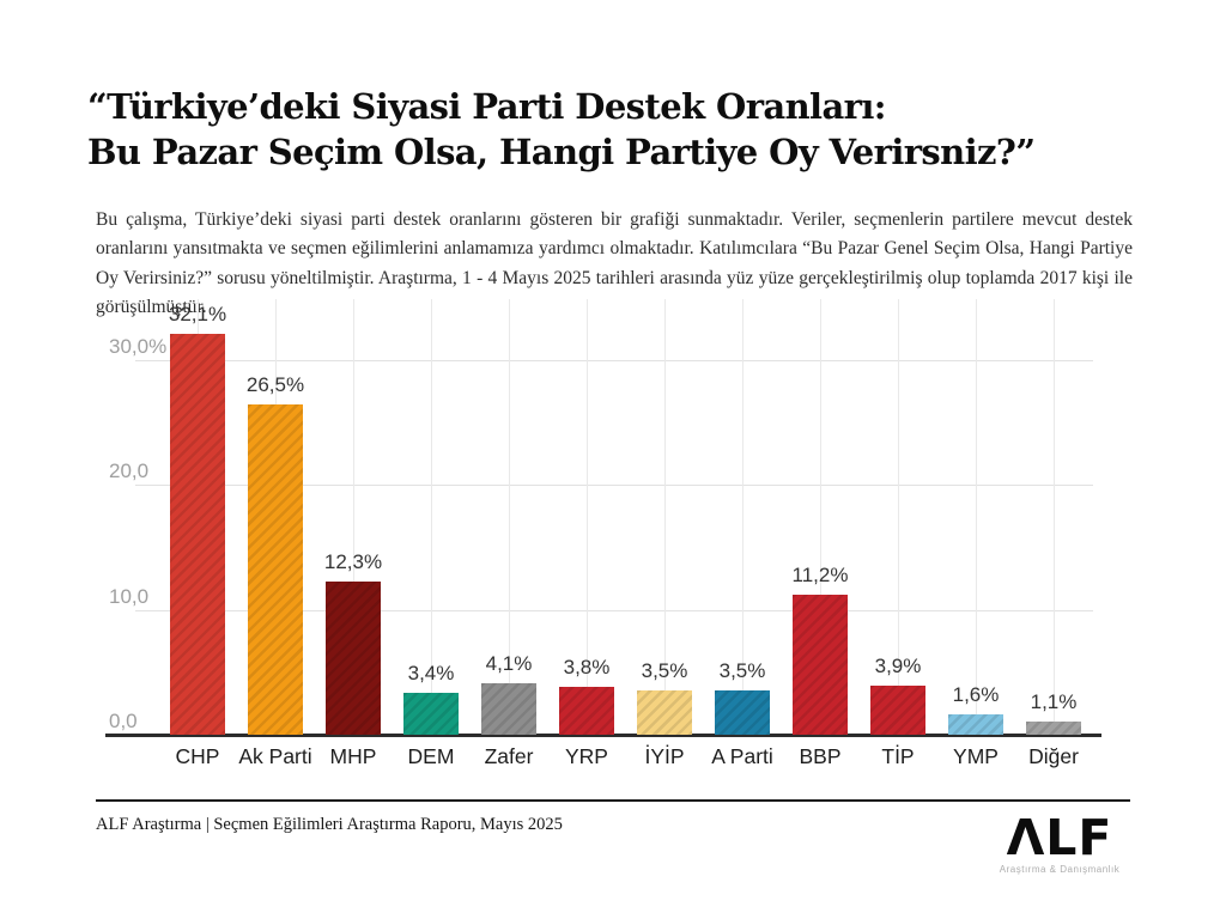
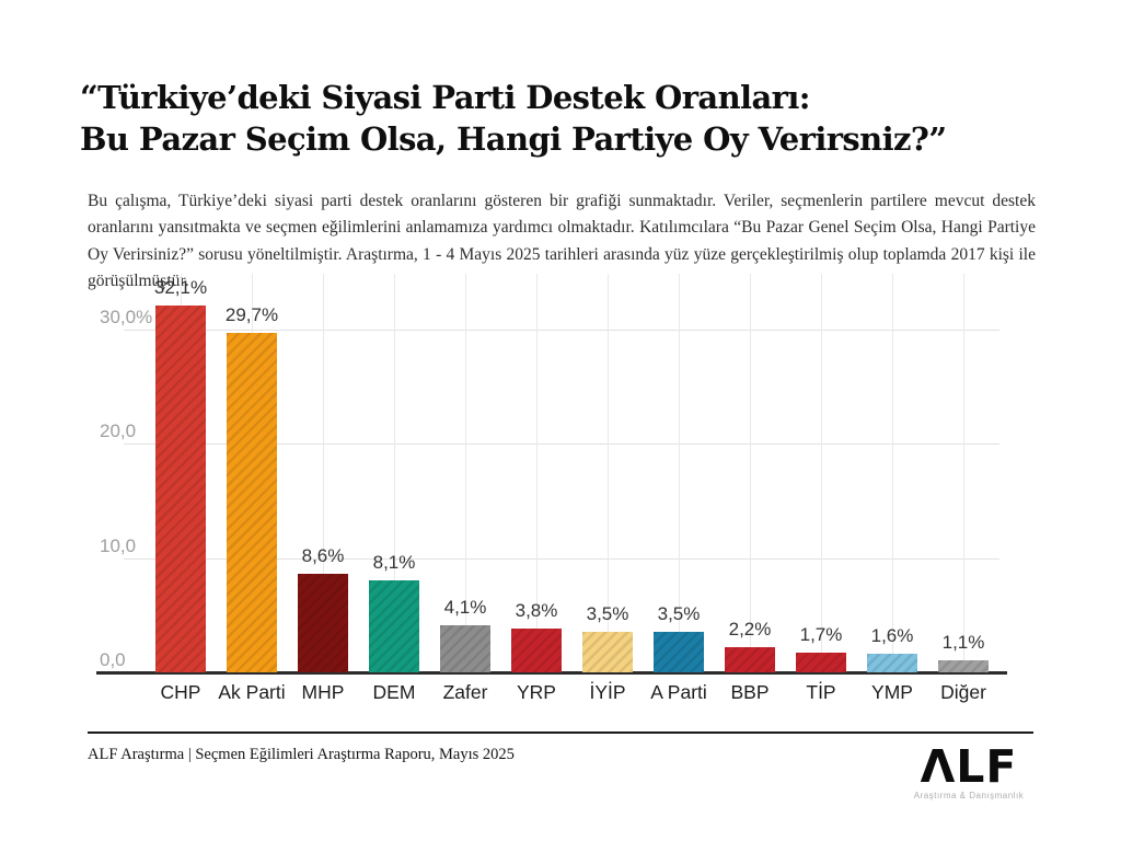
Ak Parti: 26,5% -> 29,7%
MHP: 12,3% -> 8,6%
DEM: 3,4% -> 8,1%
BBP: 11,2% -> 2,2%
TİP: 3,9% -> 1,7%
